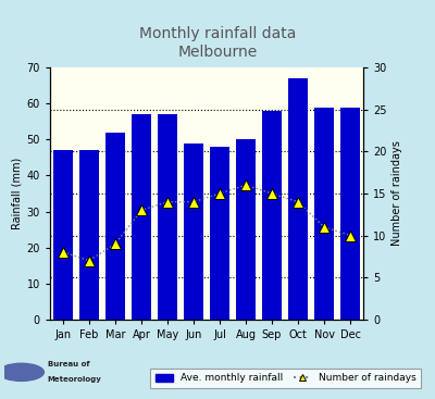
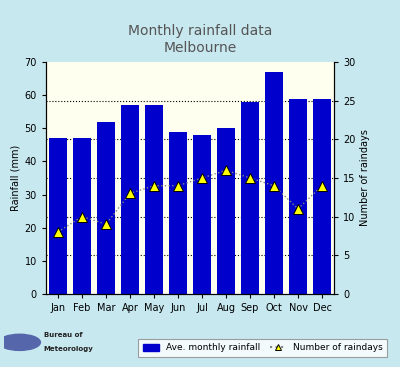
Number of raindays/Feb: 7 -> 10
Number of raindays/Dec: 10 -> 14
